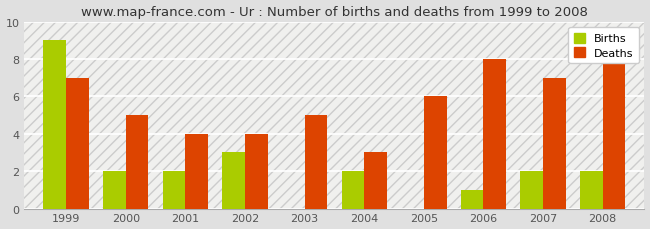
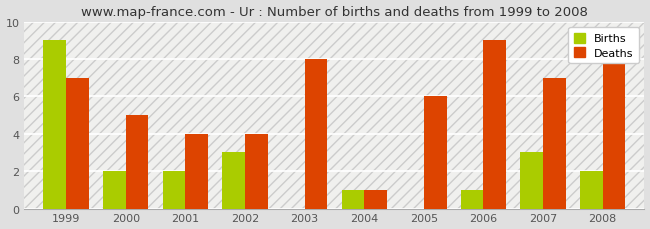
Deaths/2003: 5 -> 8
Births/2004: 2 -> 1
Deaths/2004: 3 -> 1
Deaths/2006: 8 -> 9
Births/2007: 2 -> 3
